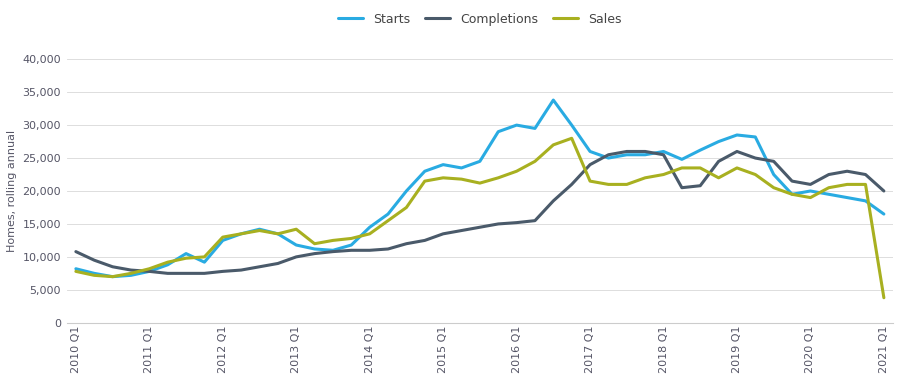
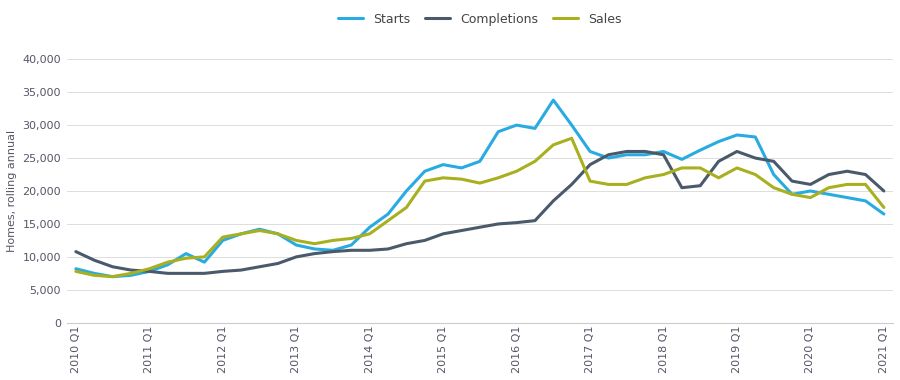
Sales/2013 Q1: 14,200 -> 12,500
Sales/2021 Q1: 3,800 -> 17,500
